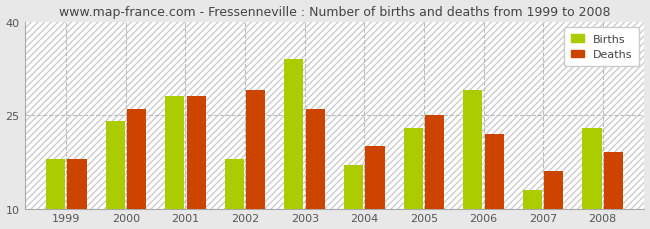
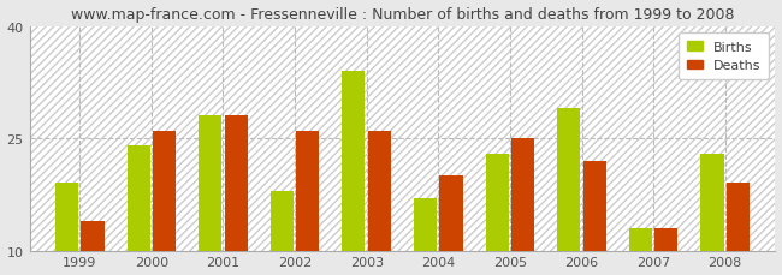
Births/1999: 18 -> 19
Deaths/1999: 18 -> 14
Deaths/2002: 29 -> 26
Deaths/2007: 16 -> 13
